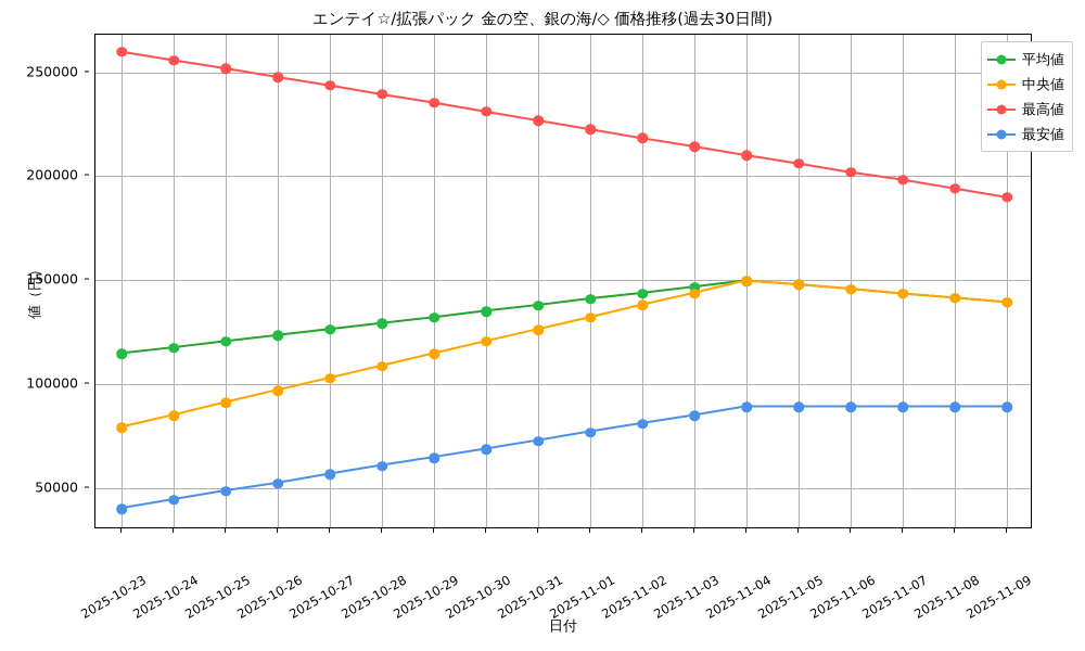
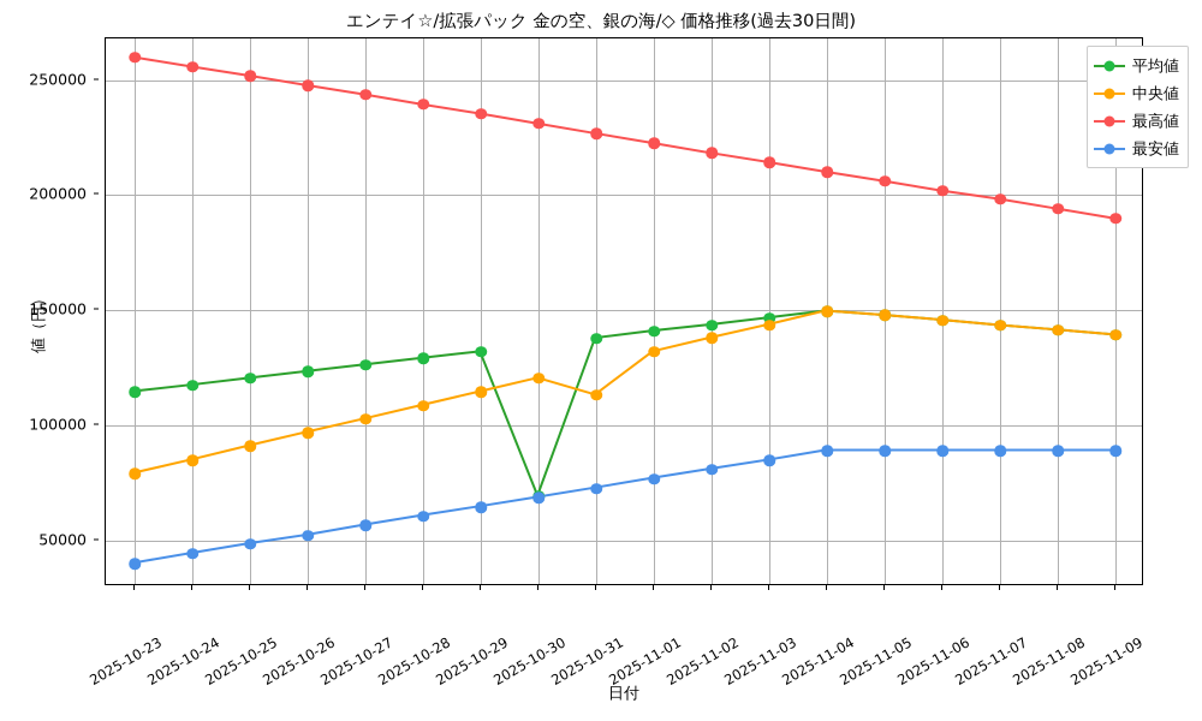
平均値/2025-10-30: 135000 -> 69000
中央値/2025-10-31: 126000 -> 113000
